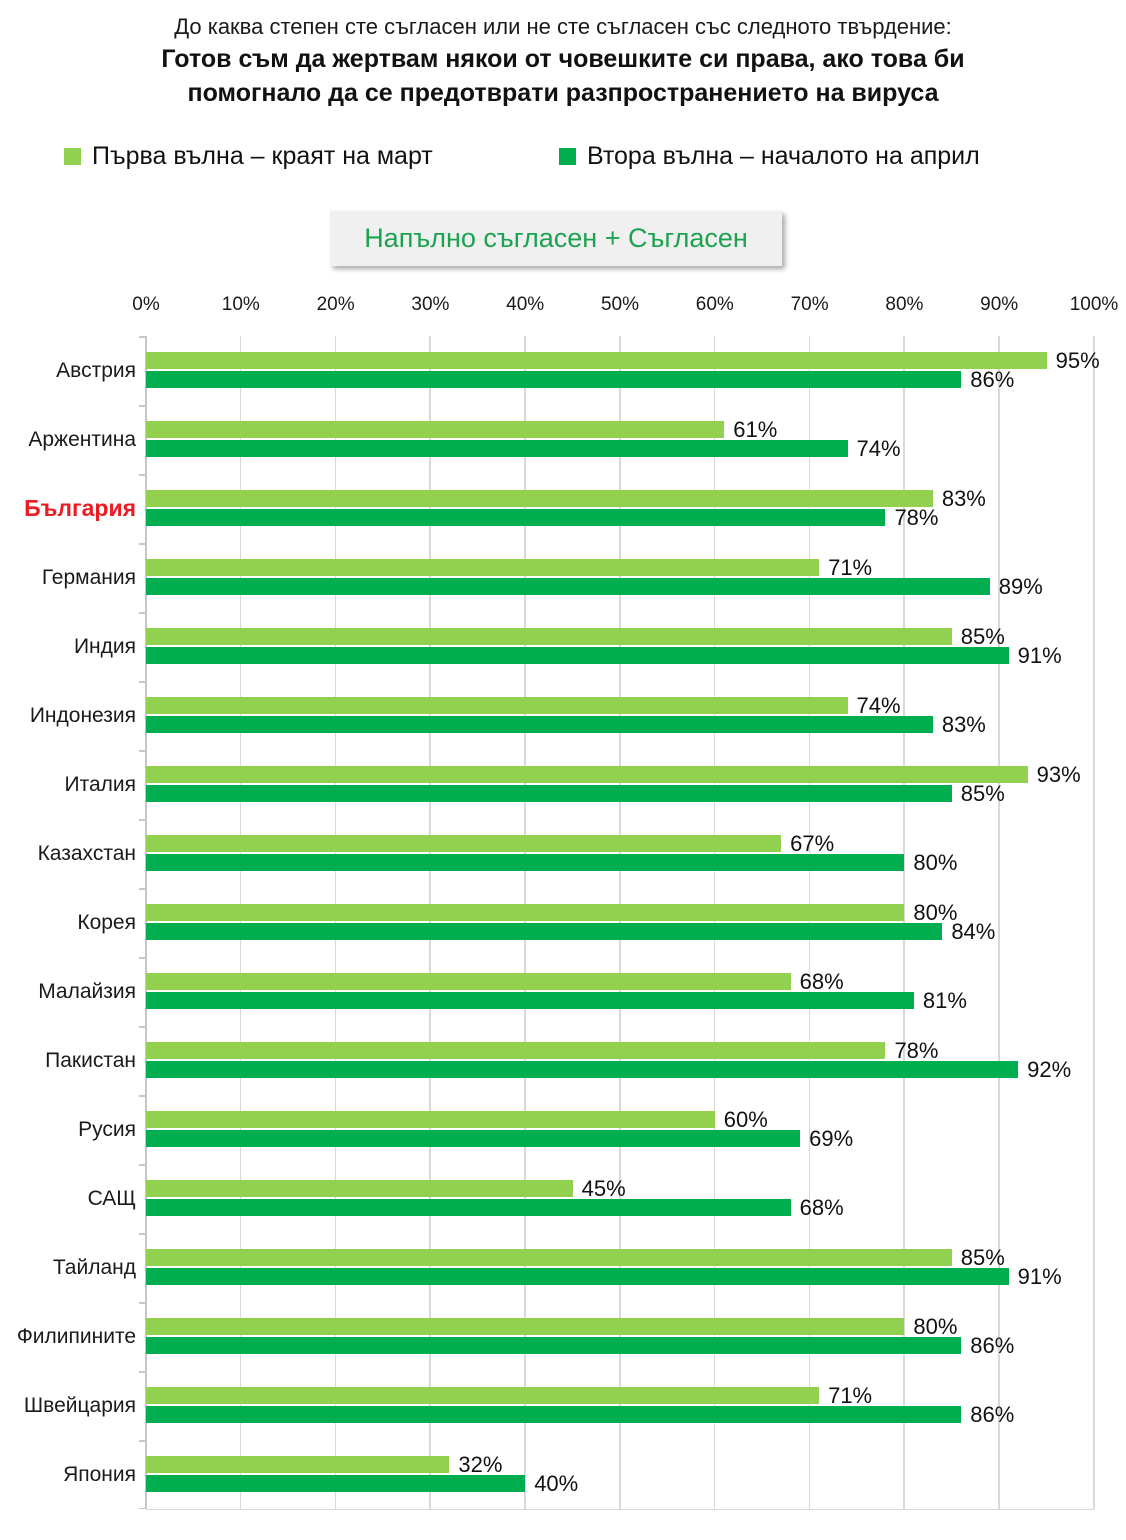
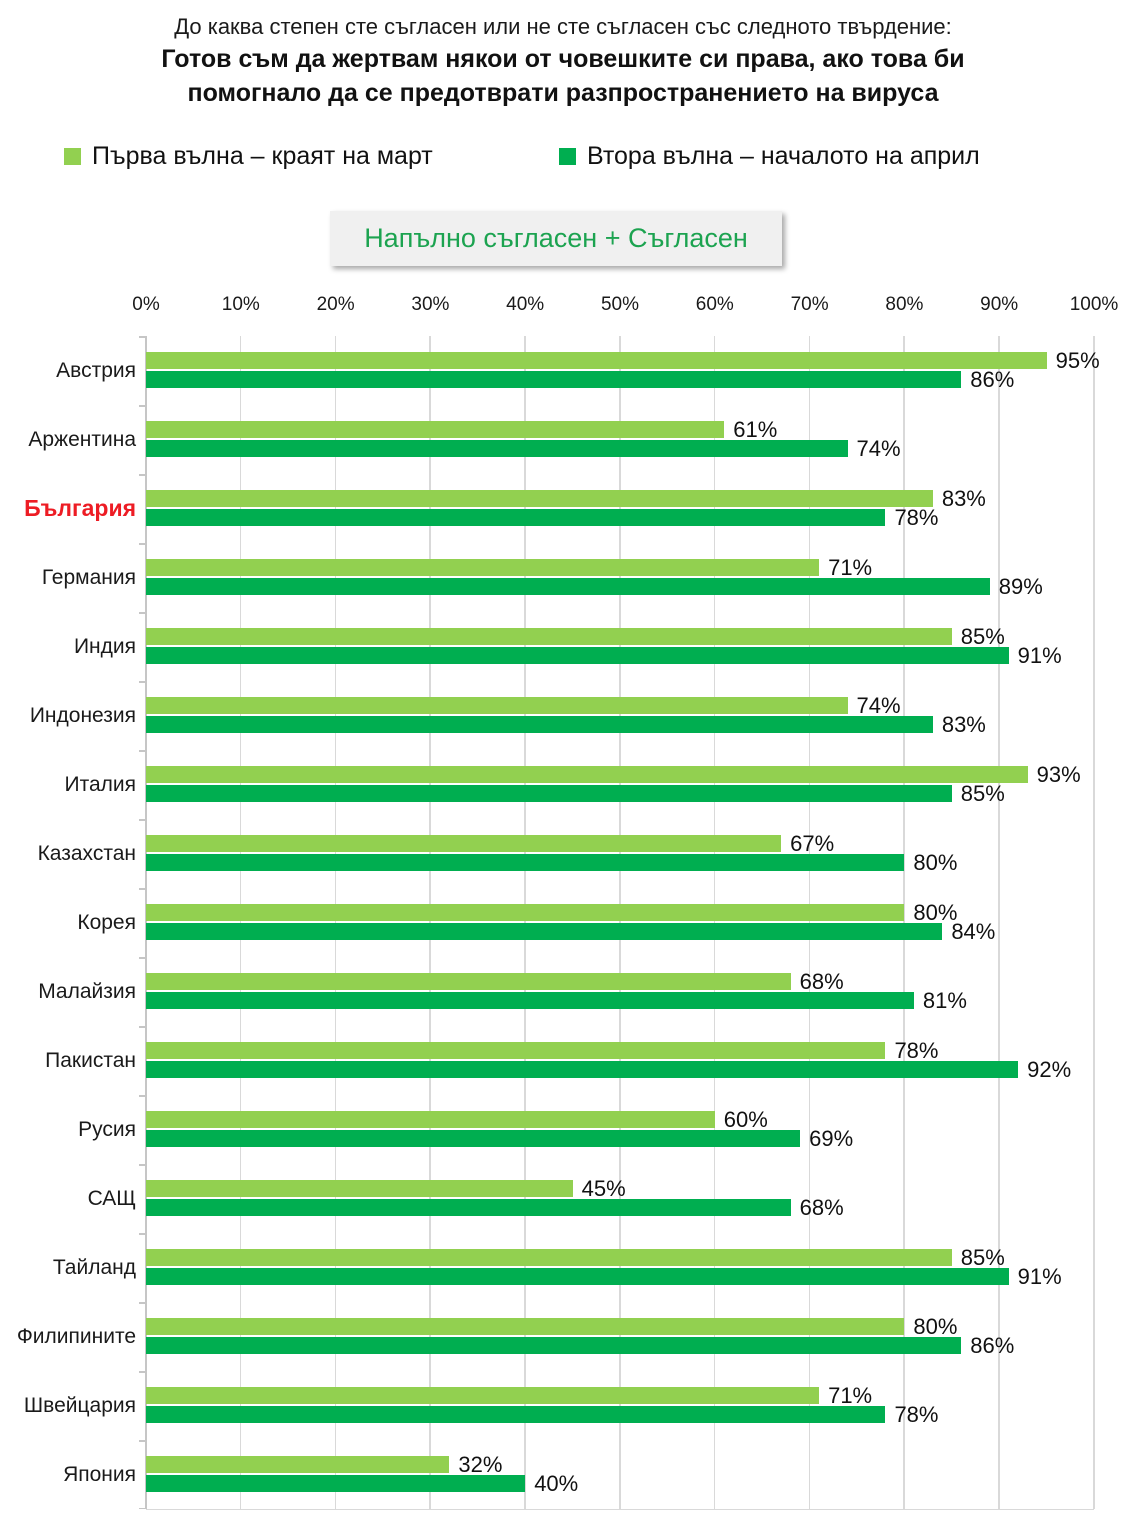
Втора вълна – началото на април/Швейцария: 86% -> 78%
